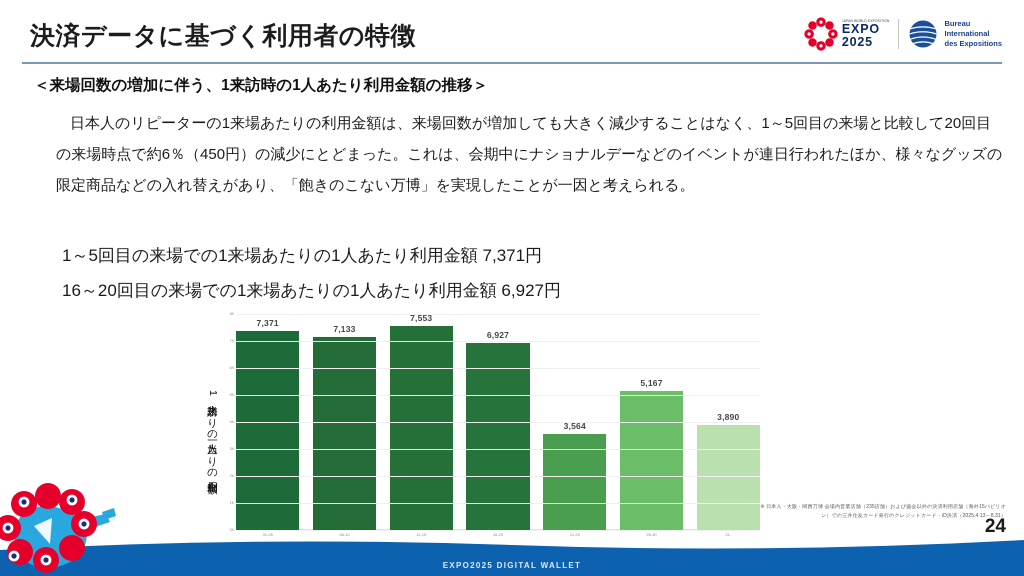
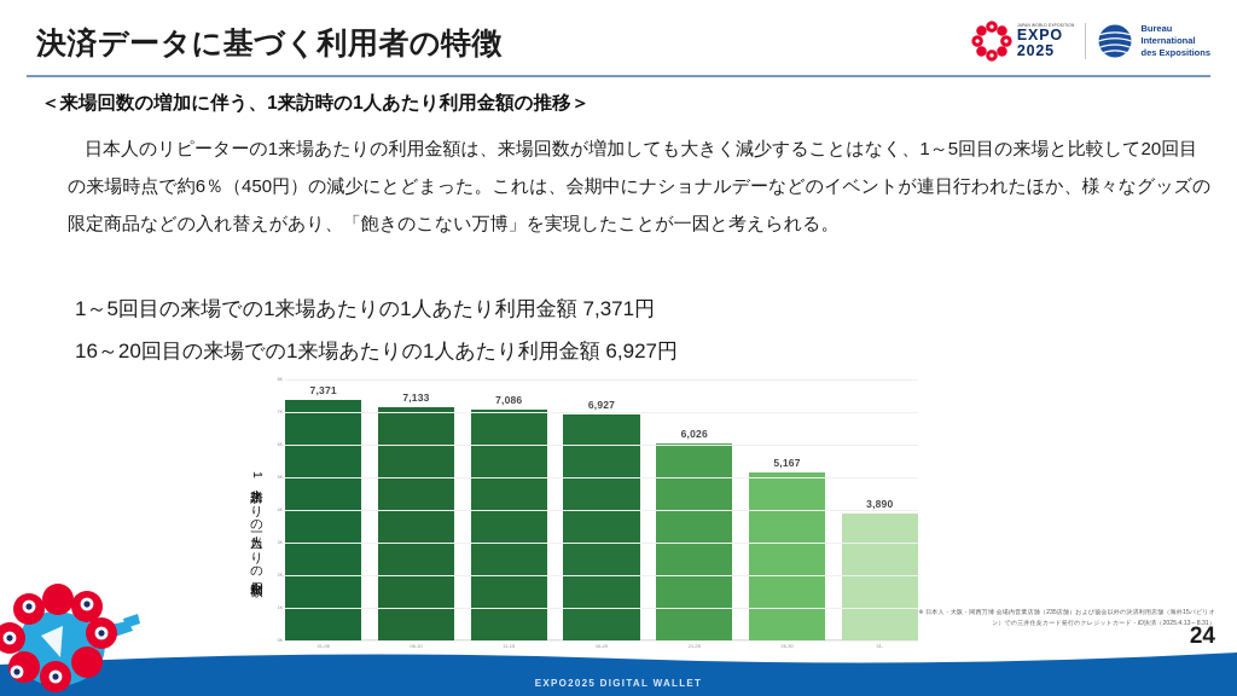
11-15: 7,553 -> 7,086
21-25: 3,564 -> 6,026
